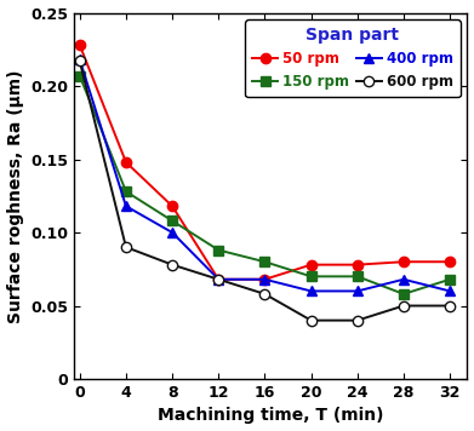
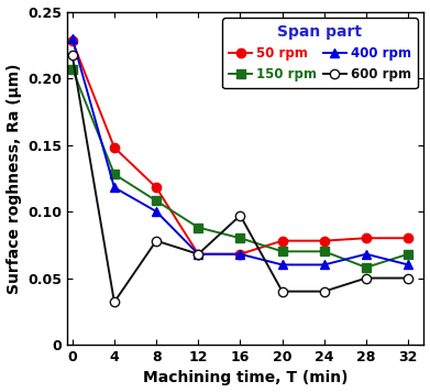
400 rpm/0: 0.218 -> 0.230
600 rpm/4: 0.090 -> 0.032
600 rpm/16: 0.058 -> 0.097
